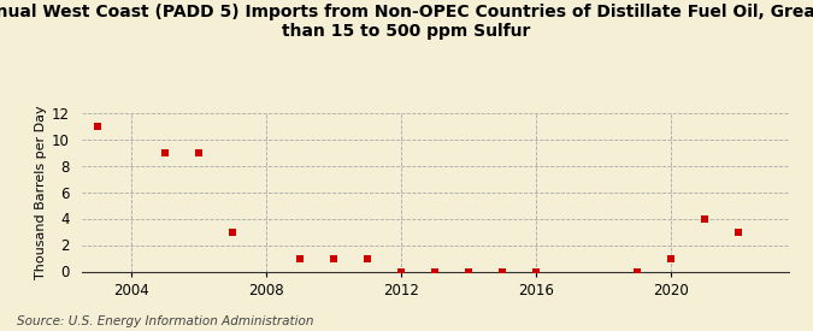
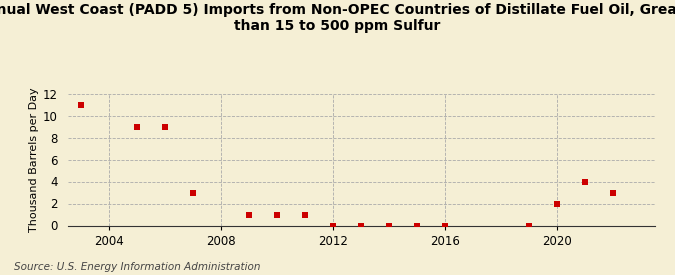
2020: 1 -> 2
